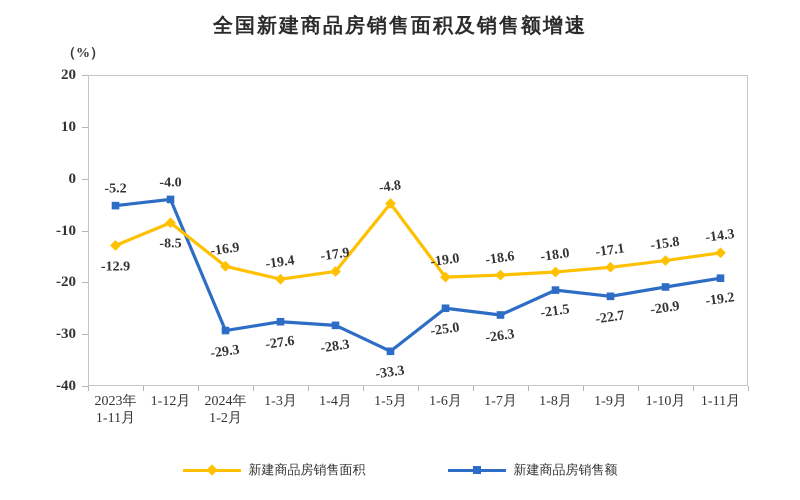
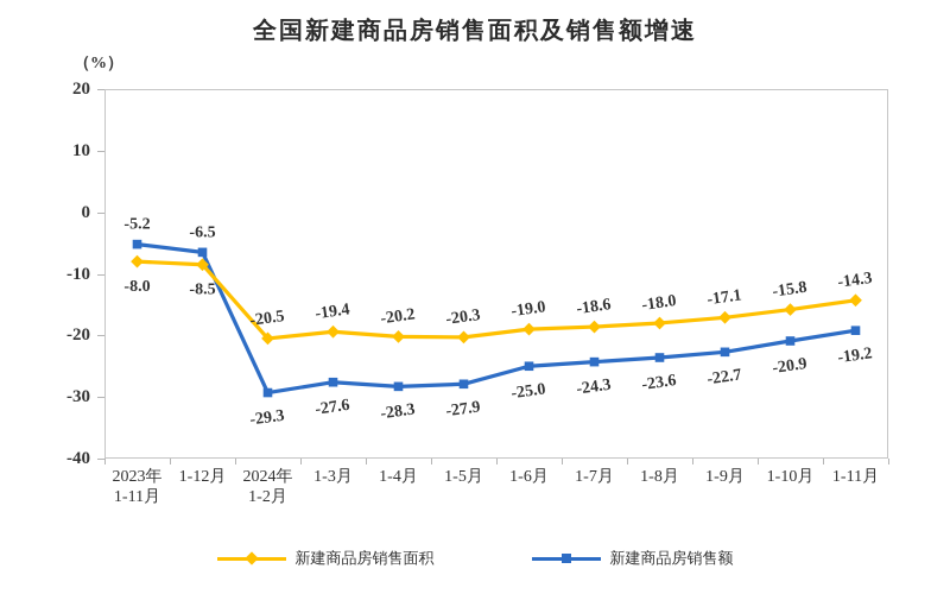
新建商品房销售面积/2023年 1-11月: -12.9 -> -8.0
新建商品房销售额/1-12月: -4.0 -> -6.5
新建商品房销售面积/2024年 1-2月: -16.9 -> -20.5
新建商品房销售面积/1-4月: -17.9 -> -20.2
新建商品房销售面积/1-5月: -4.8 -> -20.3
新建商品房销售额/1-5月: -33.3 -> -27.9
新建商品房销售额/1-7月: -26.3 -> -24.3
新建商品房销售额/1-8月: -21.5 -> -23.6
